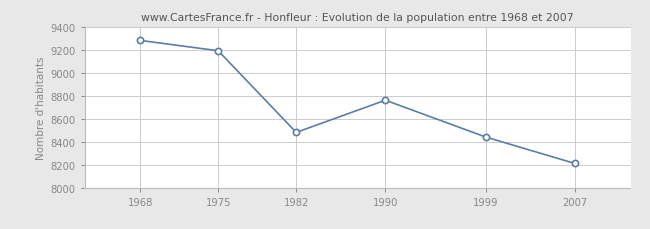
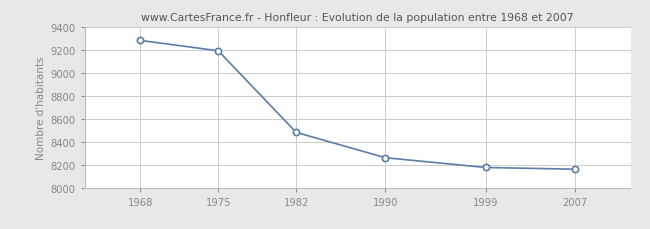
1990: 8760 -> 8260
1999: 8440 -> 8180
2007: 8210 -> 8160
